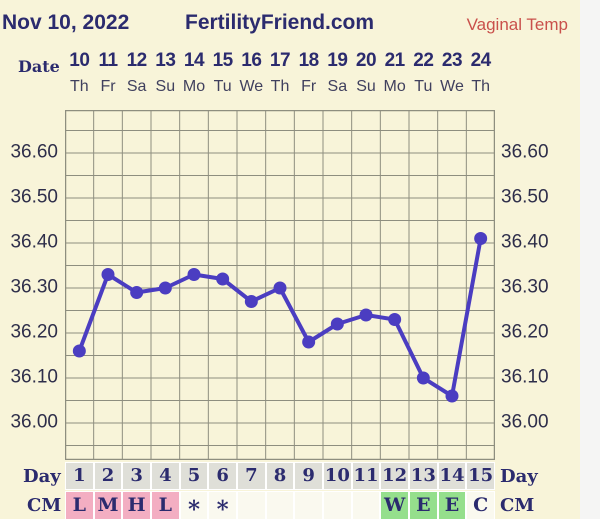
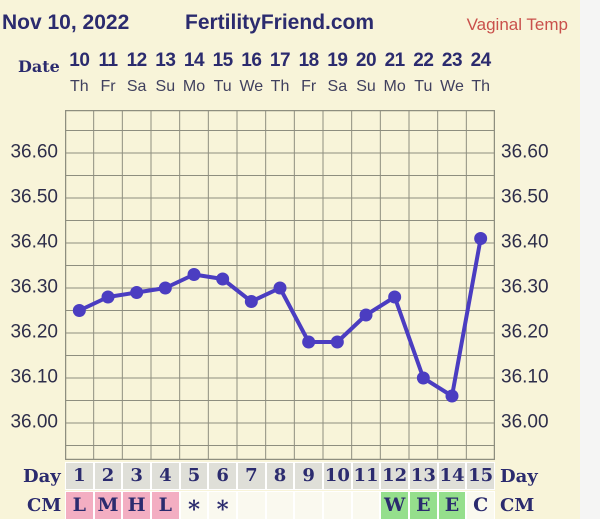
1: 36.16 -> 36.25
2: 36.33 -> 36.28
10: 36.22 -> 36.18
12: 36.23 -> 36.28
